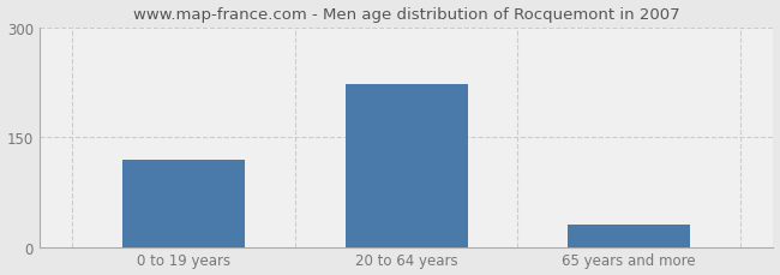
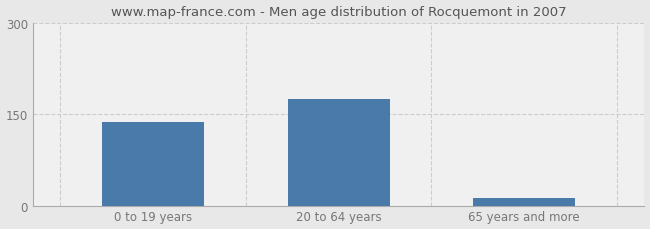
0 to 19 years: 120 -> 137
20 to 64 years: 222 -> 175
65 years and more: 30 -> 13
